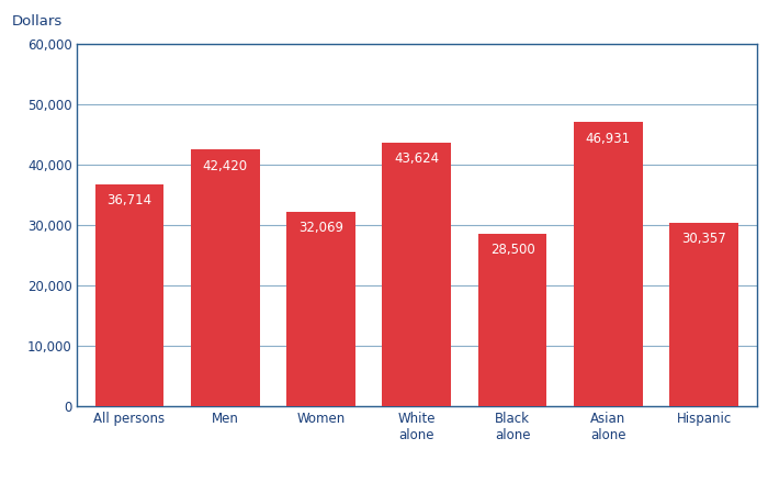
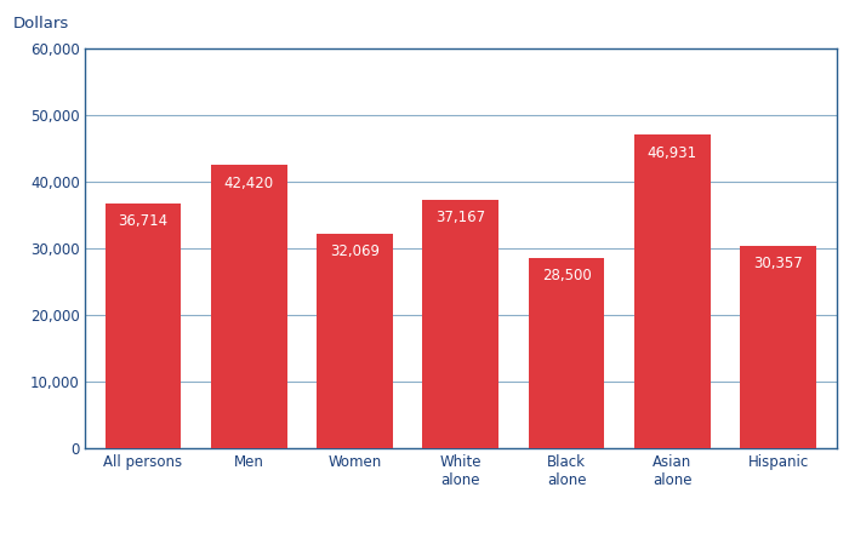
White alone: 43,624 -> 37,167
